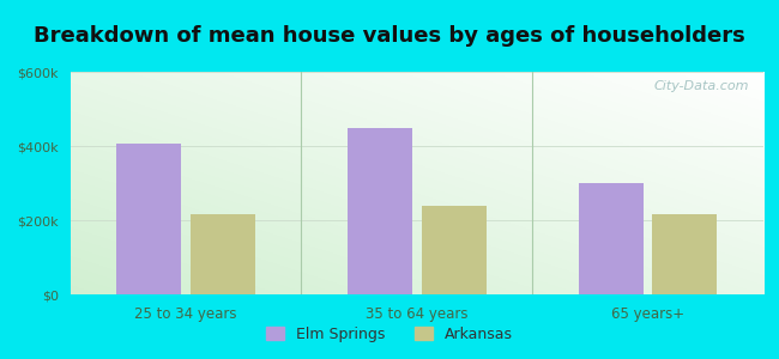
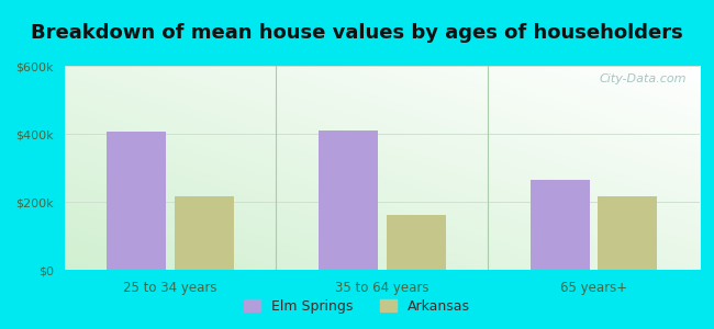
Elm Springs/35 to 64 years: $450k -> $410k
Arkansas/35 to 64 years: $240k -> $160k
Elm Springs/65 years+: $300k -> $265k
